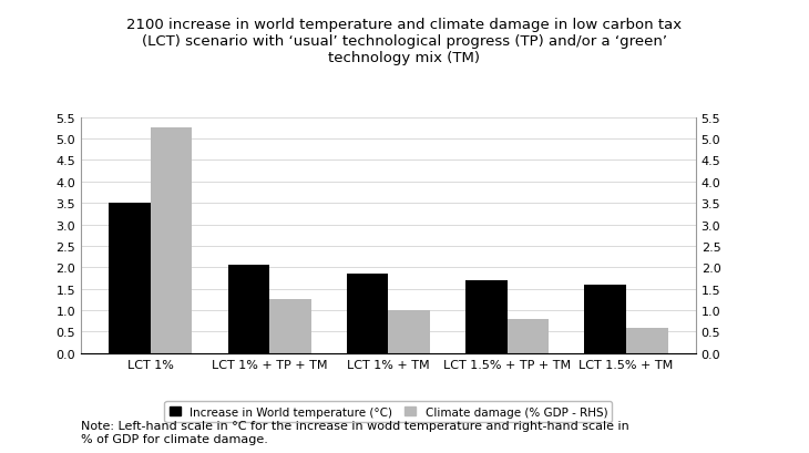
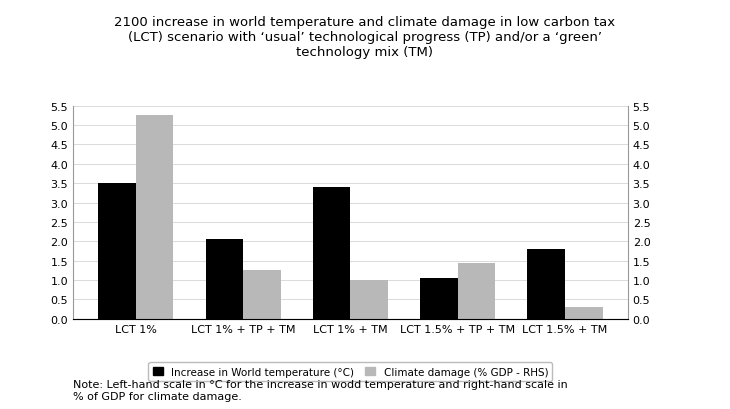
Increase in World temperature (°C)/LCT 1% + TM: 1.85 -> 3.40
Increase in World temperature (°C)/LCT 1.5% + TP + TM: 1.70 -> 1.05
Climate damage (% GDP - RHS)/LCT 1.5% + TP + TM: 0.80 -> 1.45
Increase in World temperature (°C)/LCT 1.5% + TM: 1.60 -> 1.80
Climate damage (% GDP - RHS)/LCT 1.5% + TM: 0.60 -> 0.30
